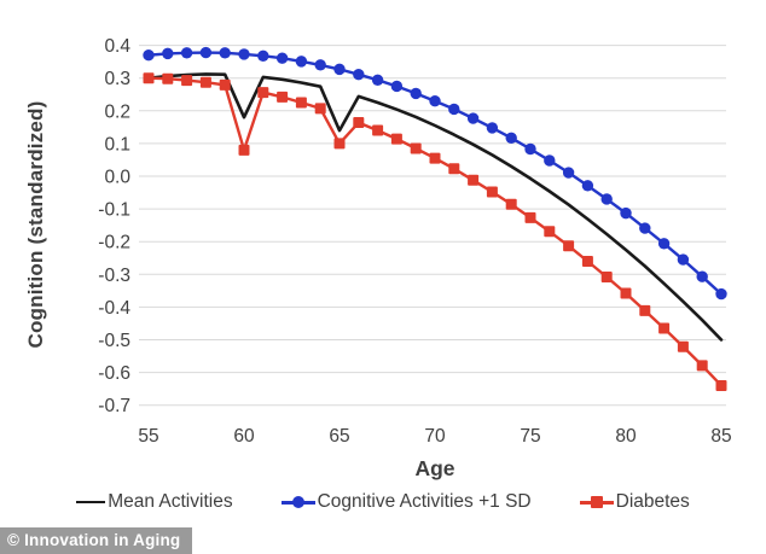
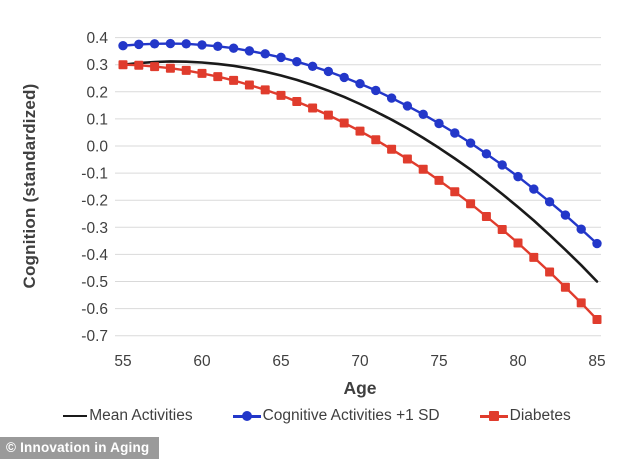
Mean Activities/60: 0.18 -> 0.31
Diabetes/60: 0.08 -> 0.27
Mean Activities/65: 0.14 -> 0.26
Diabetes/65: 0.10 -> 0.19
